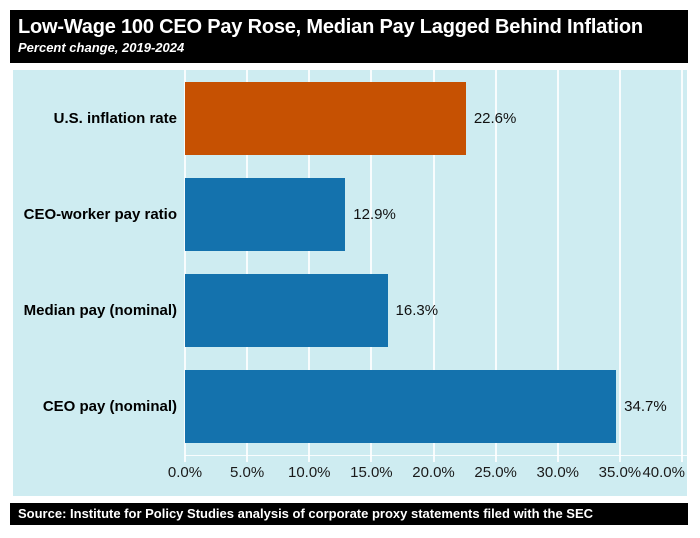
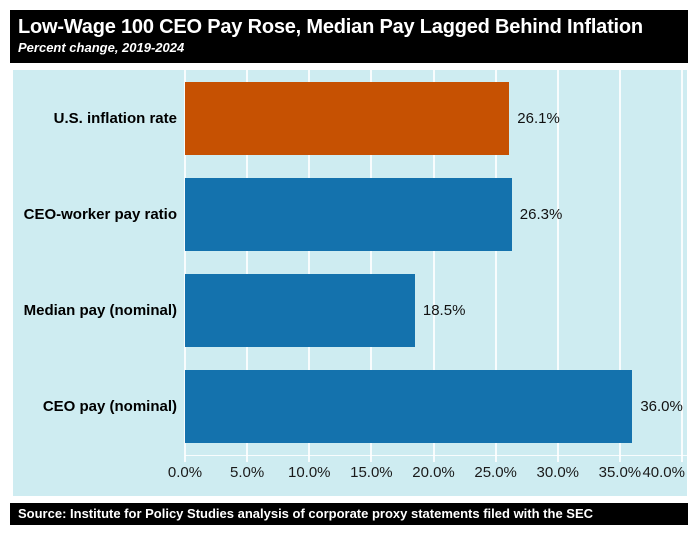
U.S. inflation rate: 22.6% -> 26.1%
CEO-worker pay ratio: 12.9% -> 26.3%
Median pay (nominal): 16.3% -> 18.5%
CEO pay (nominal): 34.7% -> 36.0%
